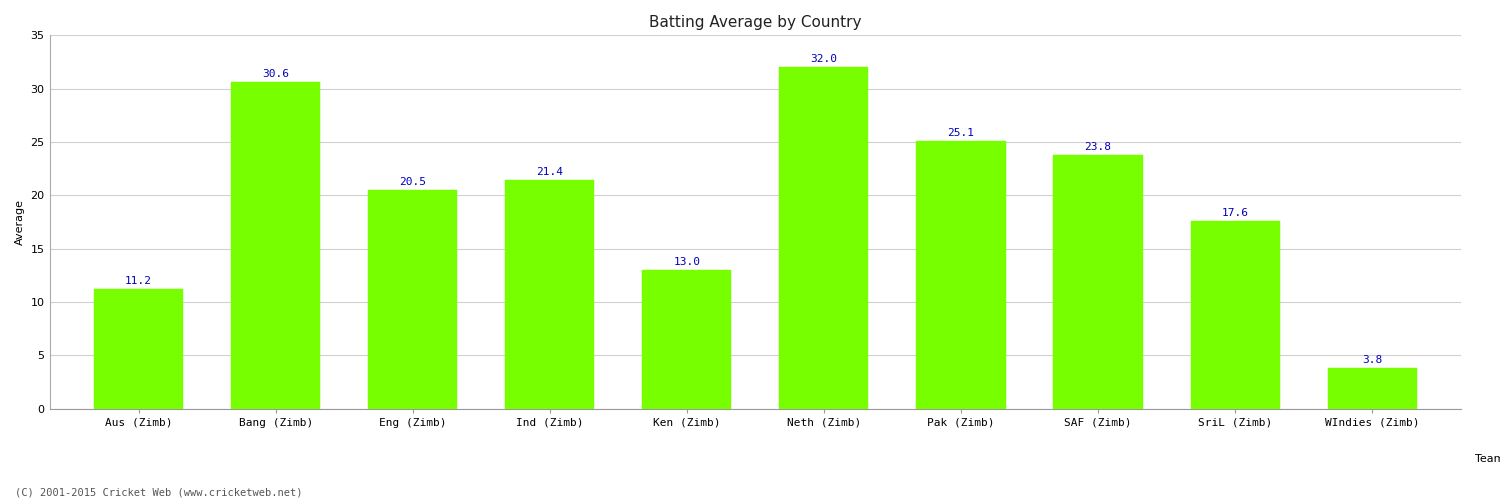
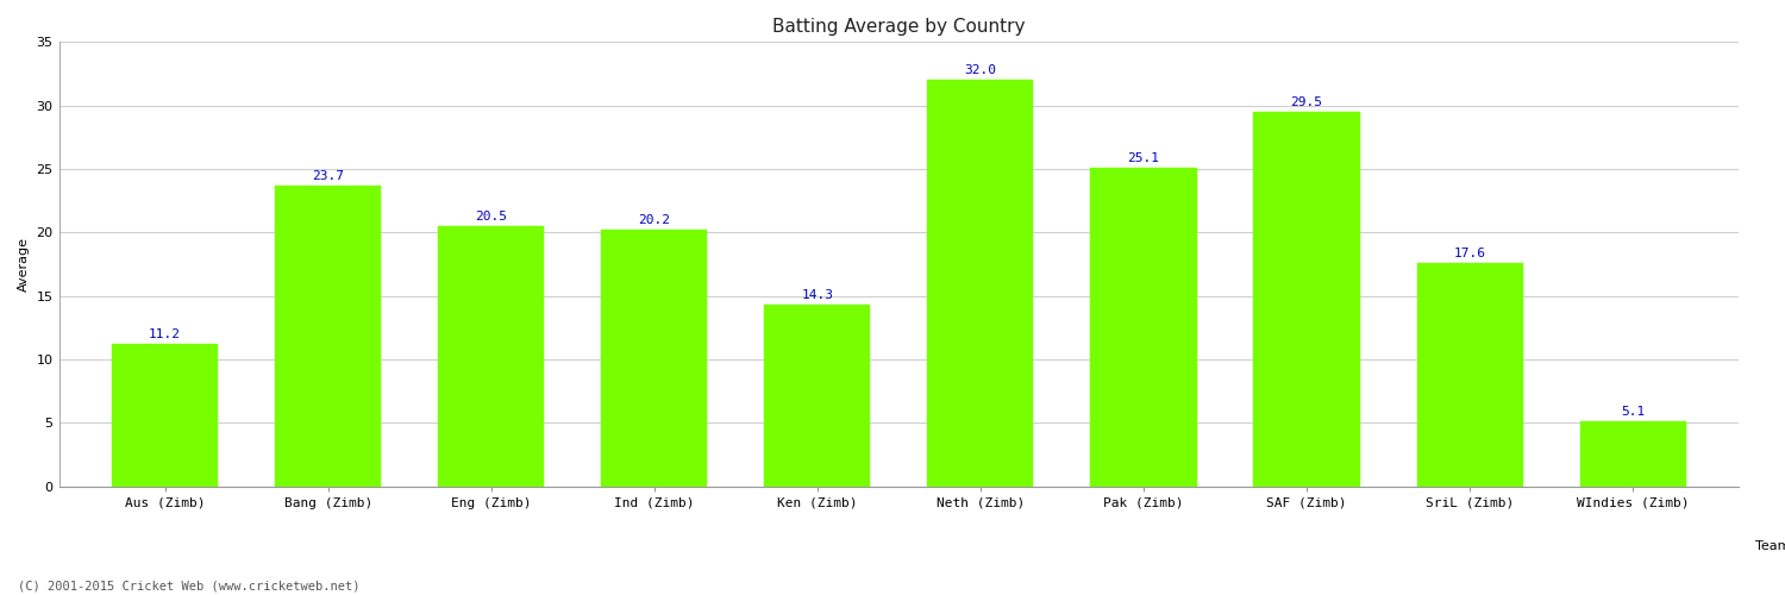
Bang (Zimb): 30.6 -> 23.7
Ind (Zimb): 21.4 -> 20.2
Ken (Zimb): 13.0 -> 14.3
SAF (Zimb): 23.8 -> 29.5
WIndies (Zimb): 3.8 -> 5.1
